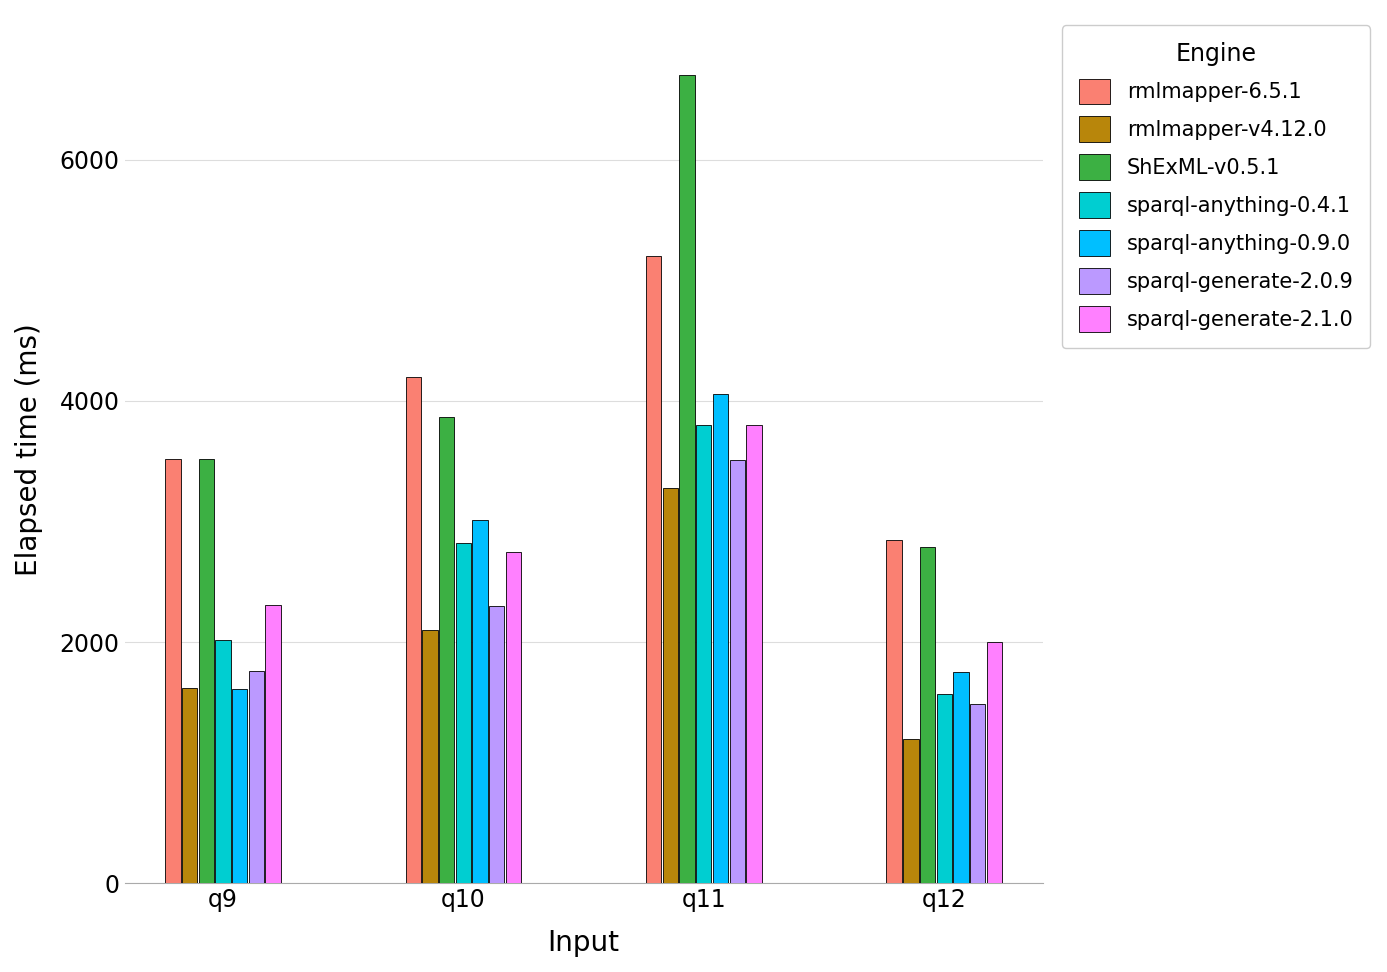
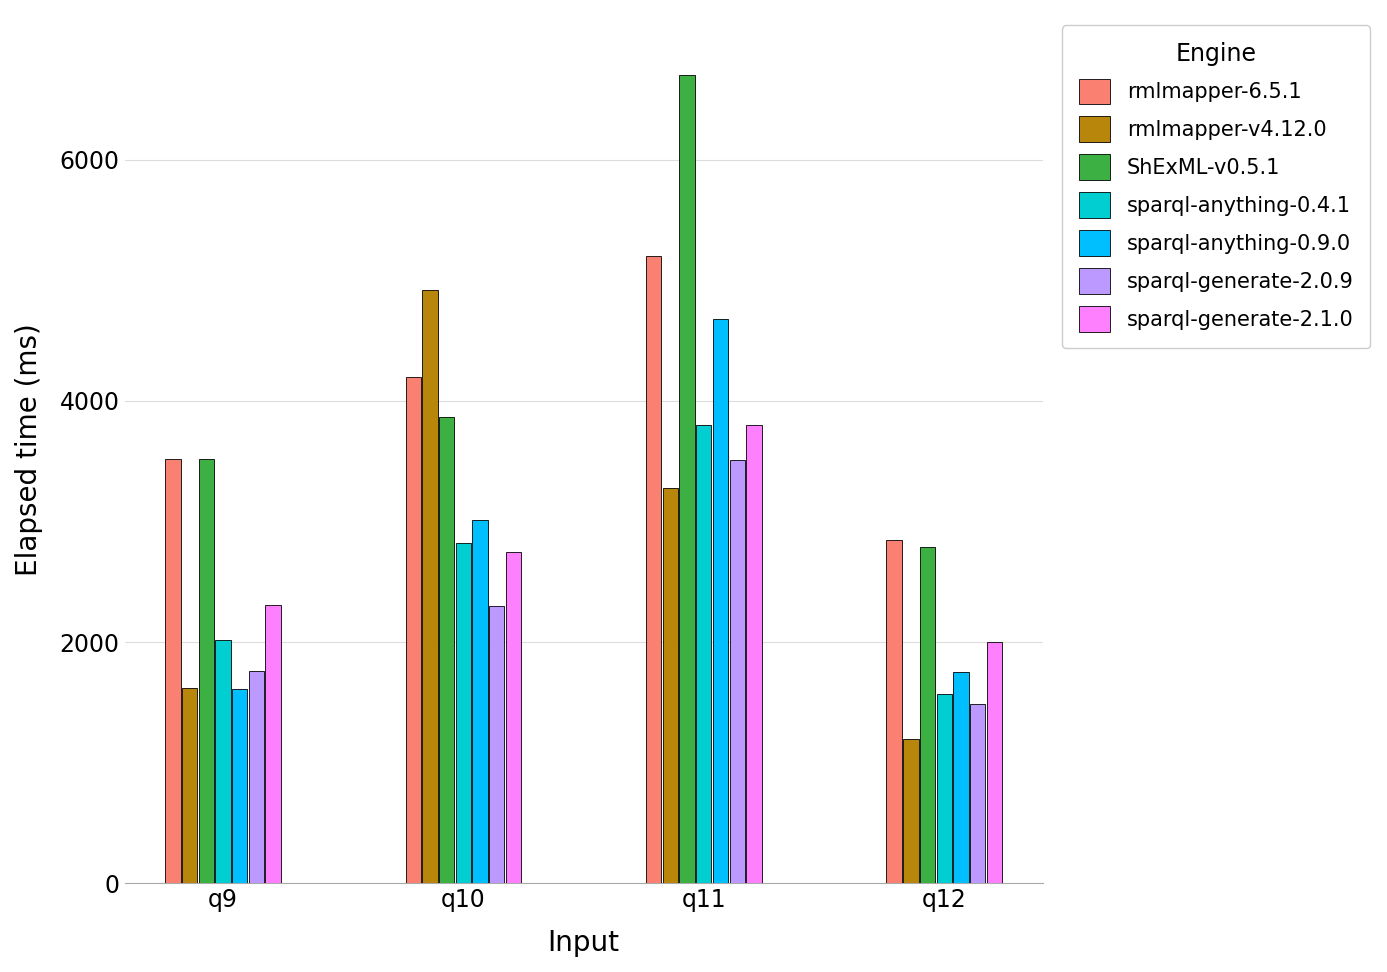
rmlmapper-v4.12.0/q10: 2100 -> 4920
sparql-anything-0.9.0/q11: 4060 -> 4680
